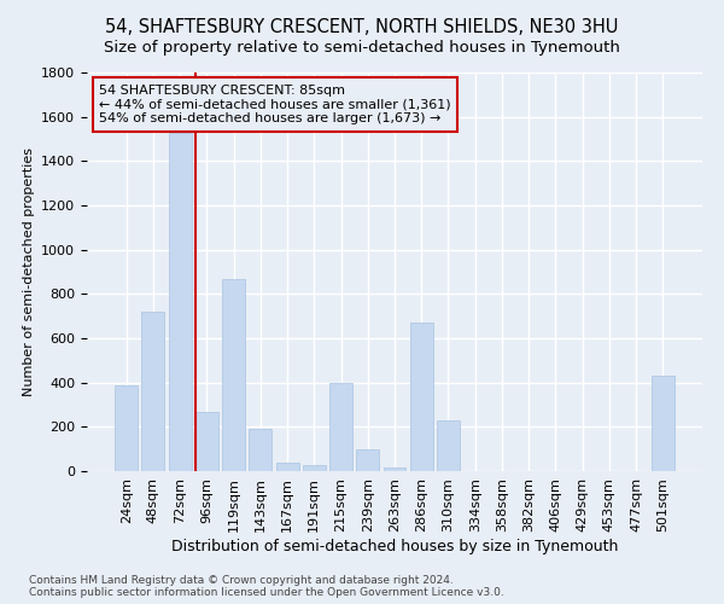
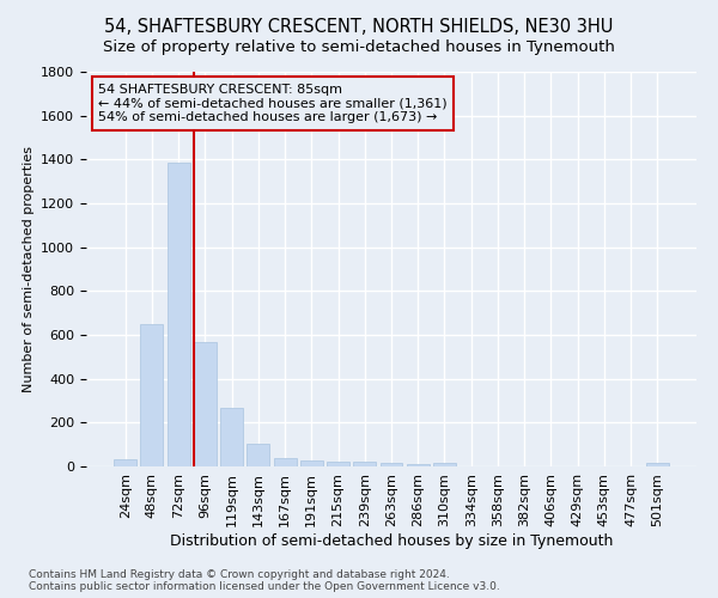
24sqm: 390 -> 40
48sqm: 720 -> 650
72sqm: 1530 -> 1380
96sqm: 270 -> 570
119sqm: 870 -> 260
143sqm: 190 -> 100
215sqm: 400 -> 20
239sqm: 100 -> 20
286sqm: 670 -> 10
310sqm: 230 -> 10
501sqm: 430 -> 10
